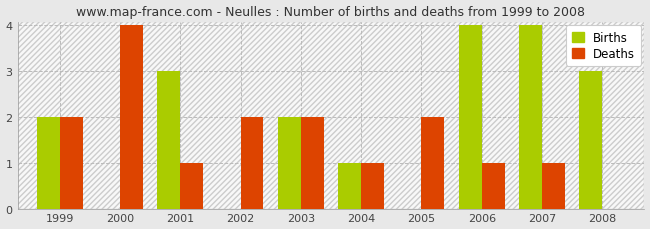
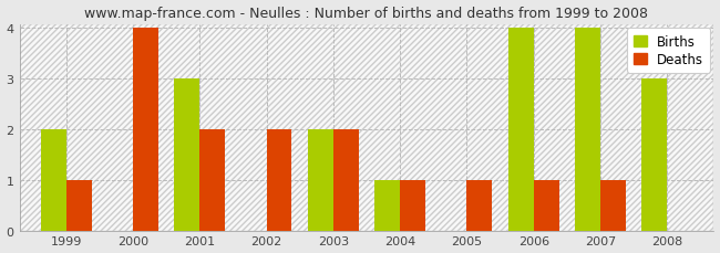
Deaths/1999: 2 -> 1
Deaths/2001: 1 -> 2
Deaths/2005: 2 -> 1
